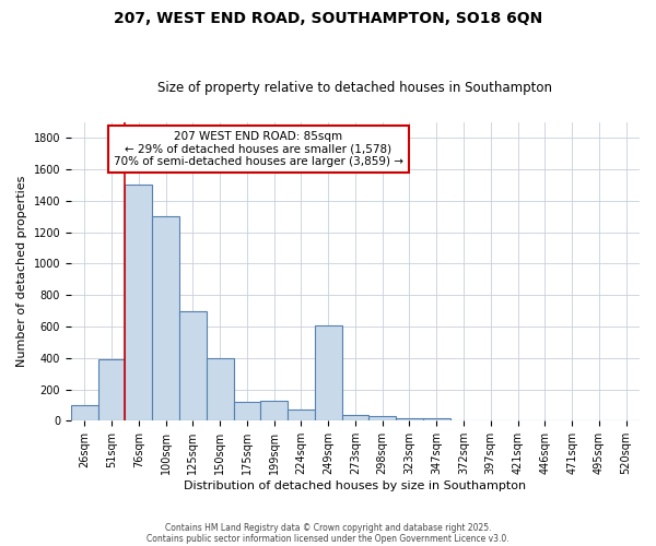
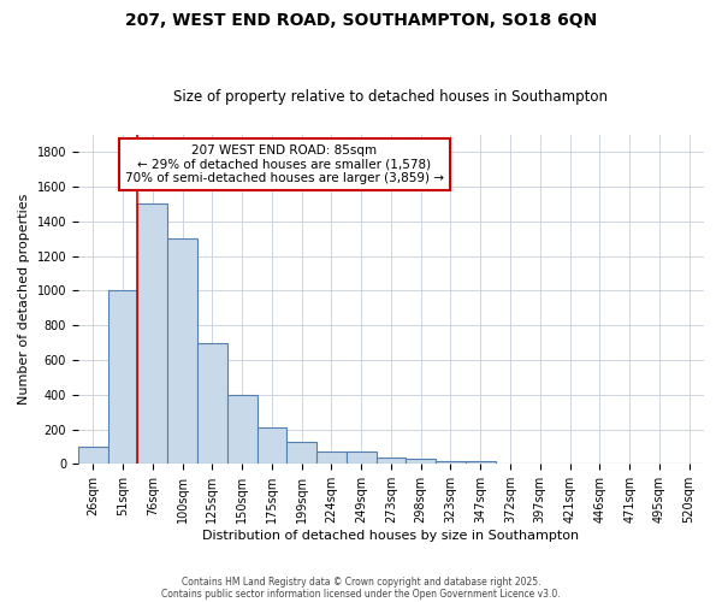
51sqm: 390 -> 1000
175sqm: 120 -> 210
249sqm: 610 -> 80
